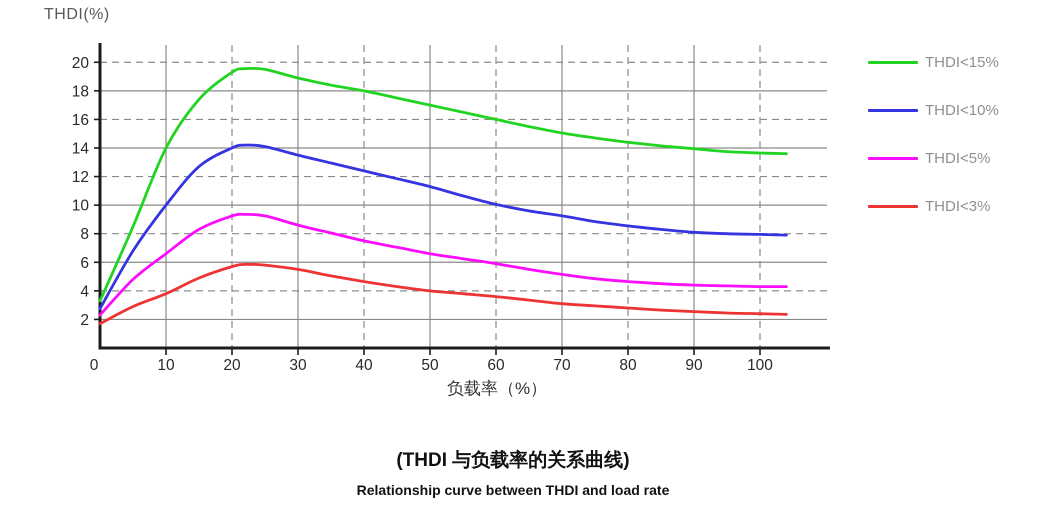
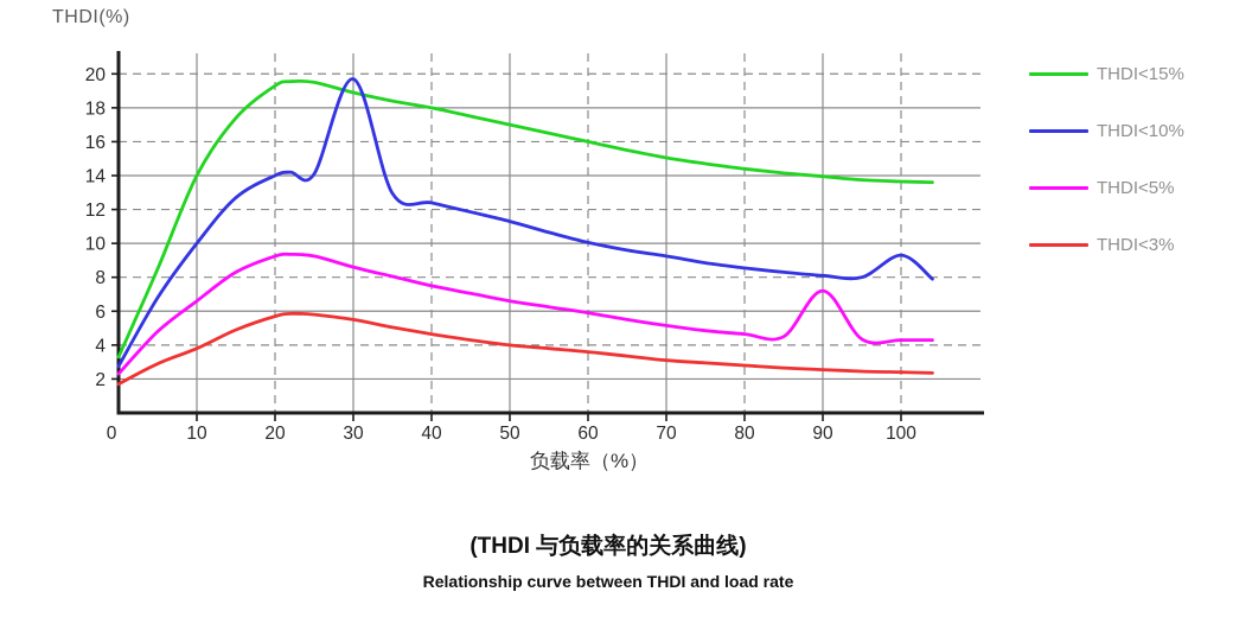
THDI<10%/30: 13.5 -> 19.7
THDI<5%/90: 4.4 -> 7.2
THDI<10%/100: 8.0 -> 9.3
